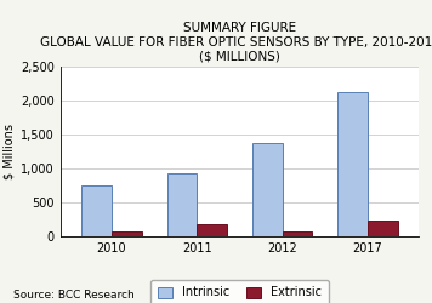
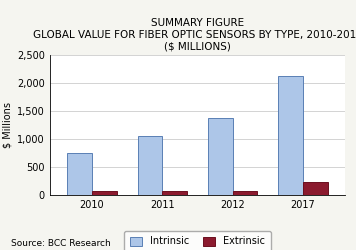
Intrinsic/2011: 920 -> 1,050
Extrinsic/2011: 180 -> 80
